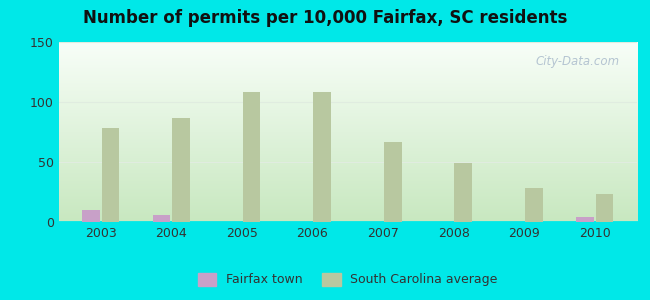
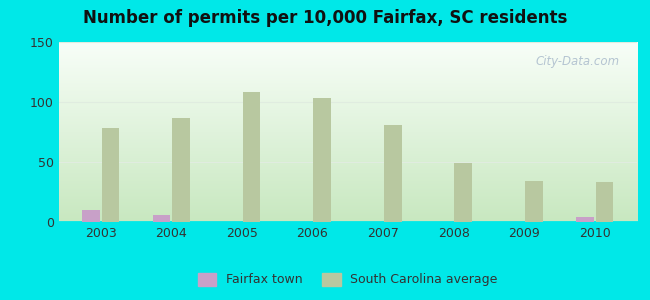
South Carolina average/2006: 108 -> 103
South Carolina average/2007: 67 -> 81
South Carolina average/2009: 28 -> 34
South Carolina average/2010: 23 -> 33
